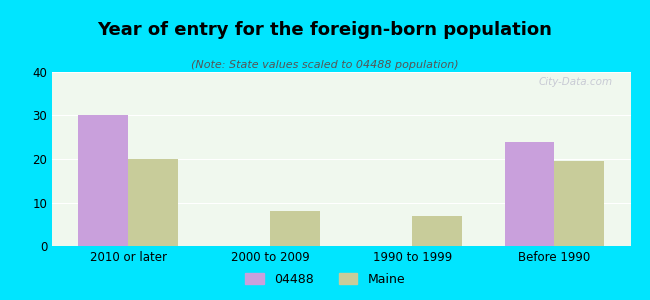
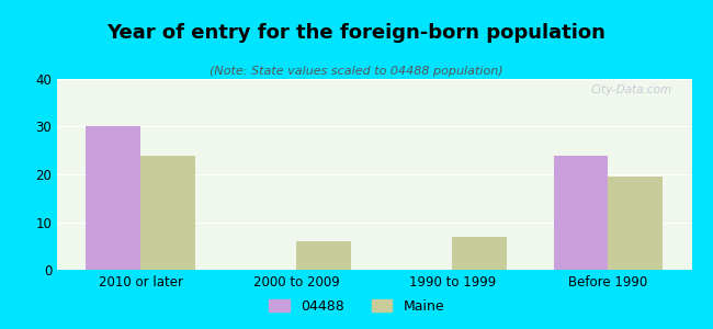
Maine/2010 or later: 20.0 -> 24.0
Maine/2000 to 2009: 8.0 -> 6.0
